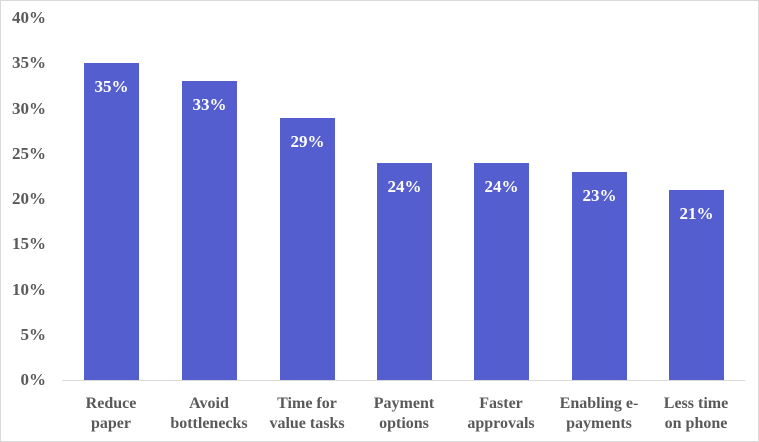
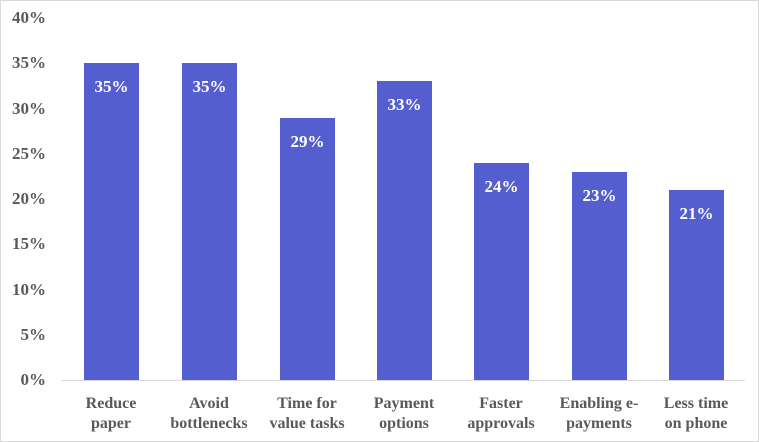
Avoid bottlenecks: 33% -> 35%
Payment options: 24% -> 33%
